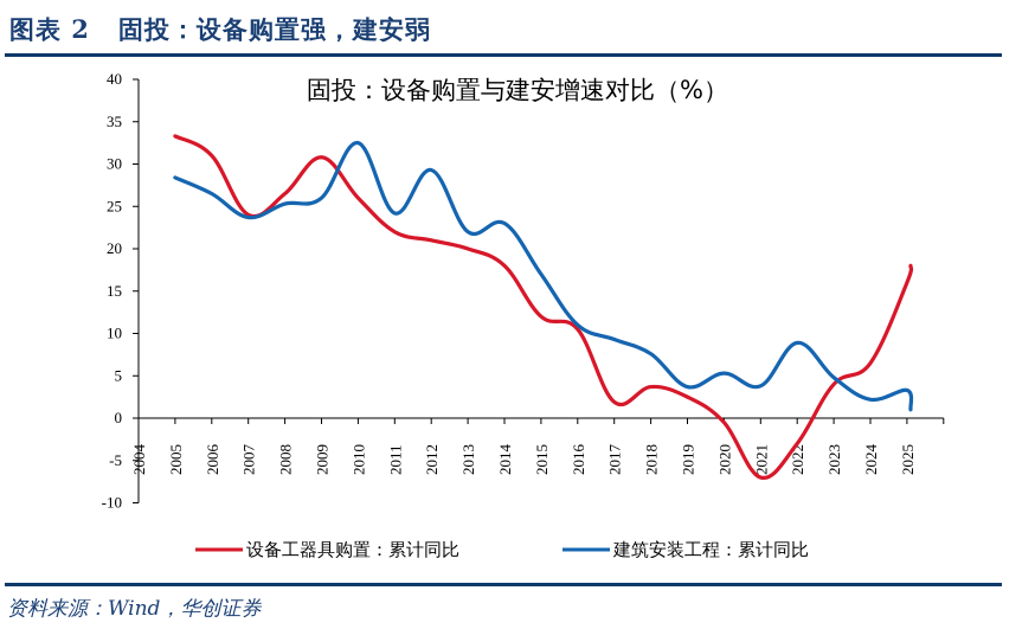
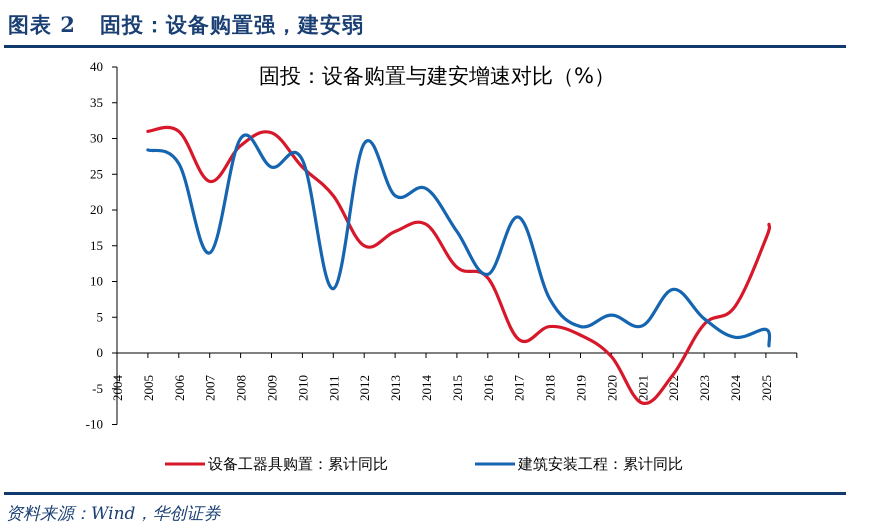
设备工器具购置：累计同比/2005: 33 -> 31
建筑安装工程：累计同比/2007: 24 -> 14
设备工器具购置：累计同比/2008: 26 -> 29
建筑安装工程：累计同比/2008: 25 -> 30
建筑安装工程：累计同比/2010: 32 -> 27
建筑安装工程：累计同比/2011: 24 -> 9
设备工器具购置：累计同比/2012: 21 -> 15
设备工器具购置：累计同比/2013: 20 -> 17
建筑安装工程：累计同比/2017: 9 -> 19
